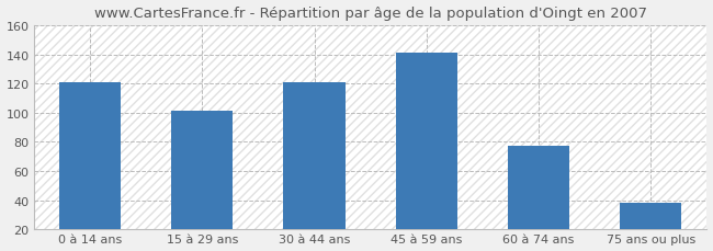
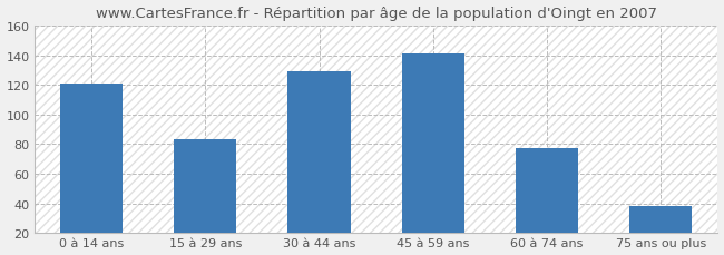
15 à 29 ans: 101 -> 83
30 à 44 ans: 121 -> 129
